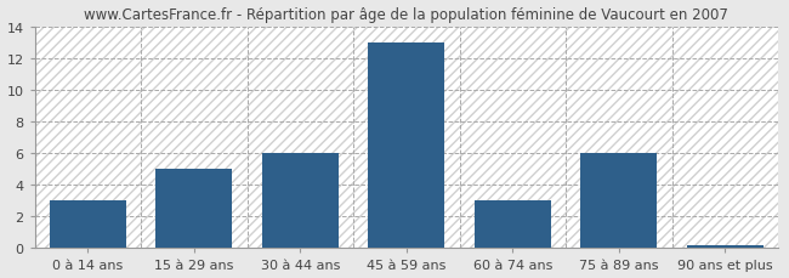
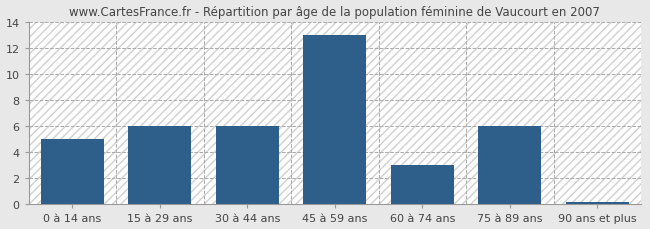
0 à 14 ans: 3.0 -> 5.0
15 à 29 ans: 5.0 -> 6.0
